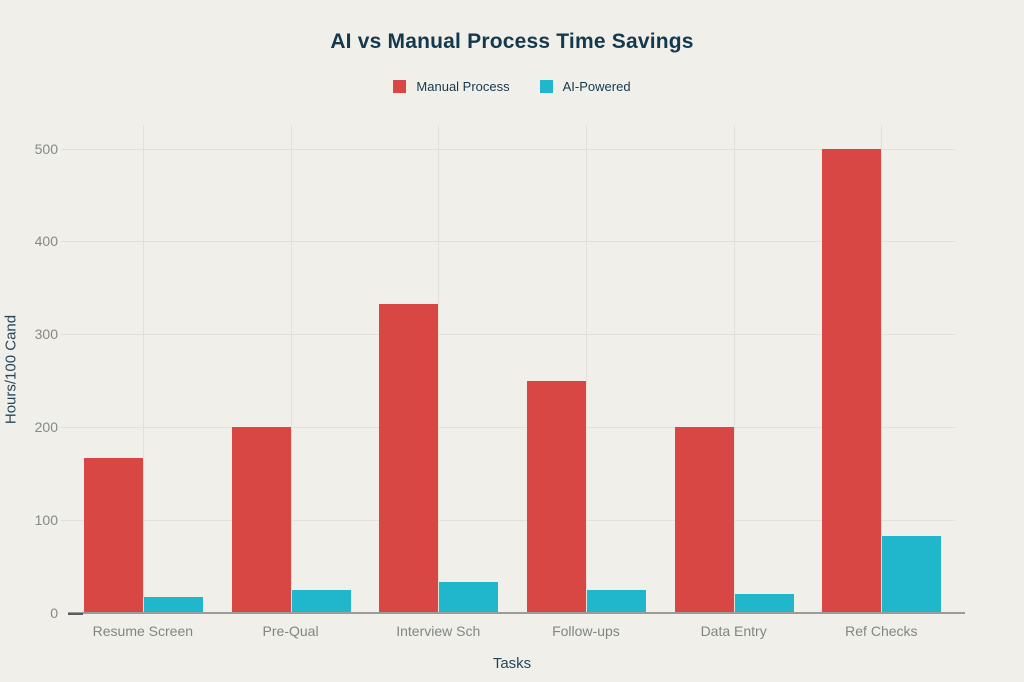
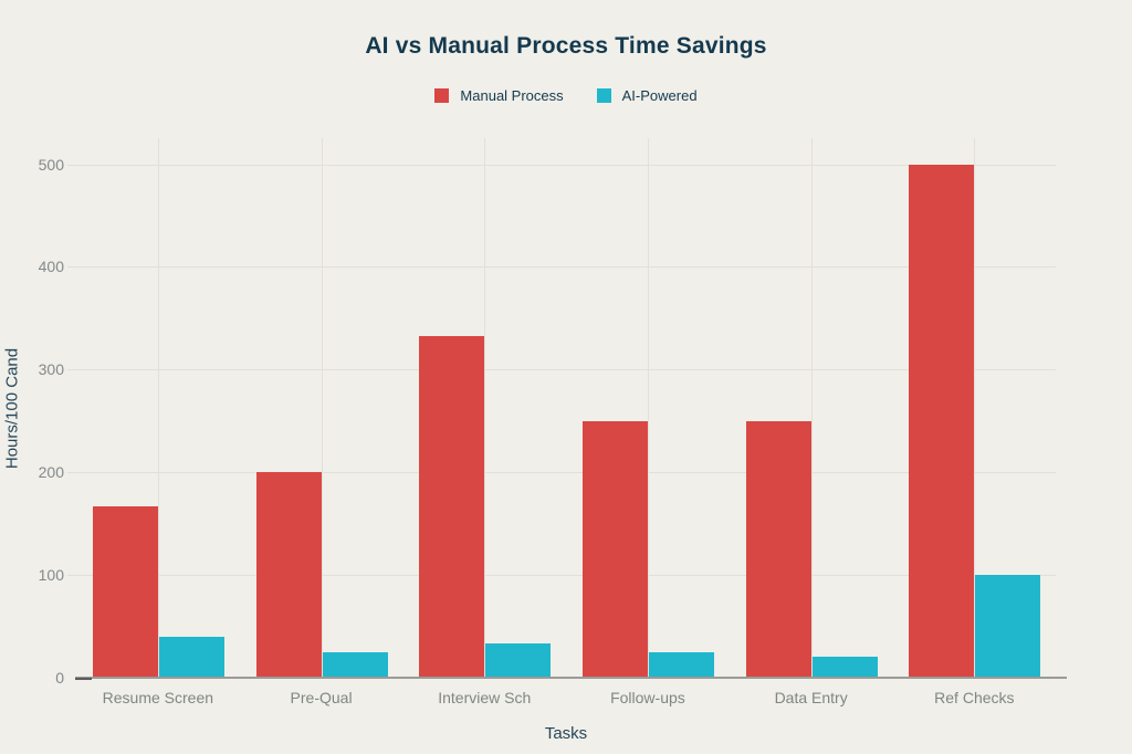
AI-Powered/Resume Screen: 20 -> 40
Manual Process/Data Entry: 200 -> 250
AI-Powered/Ref Checks: 80 -> 100
